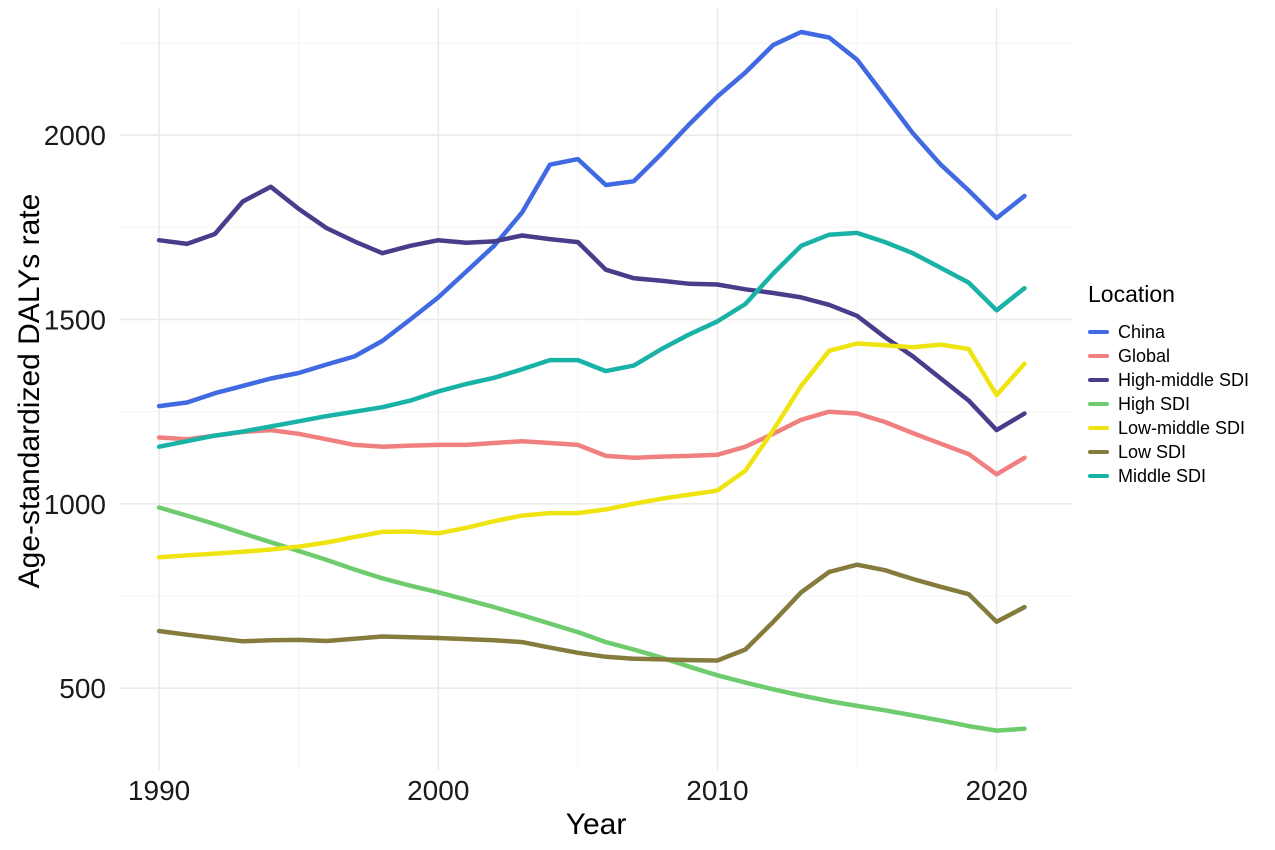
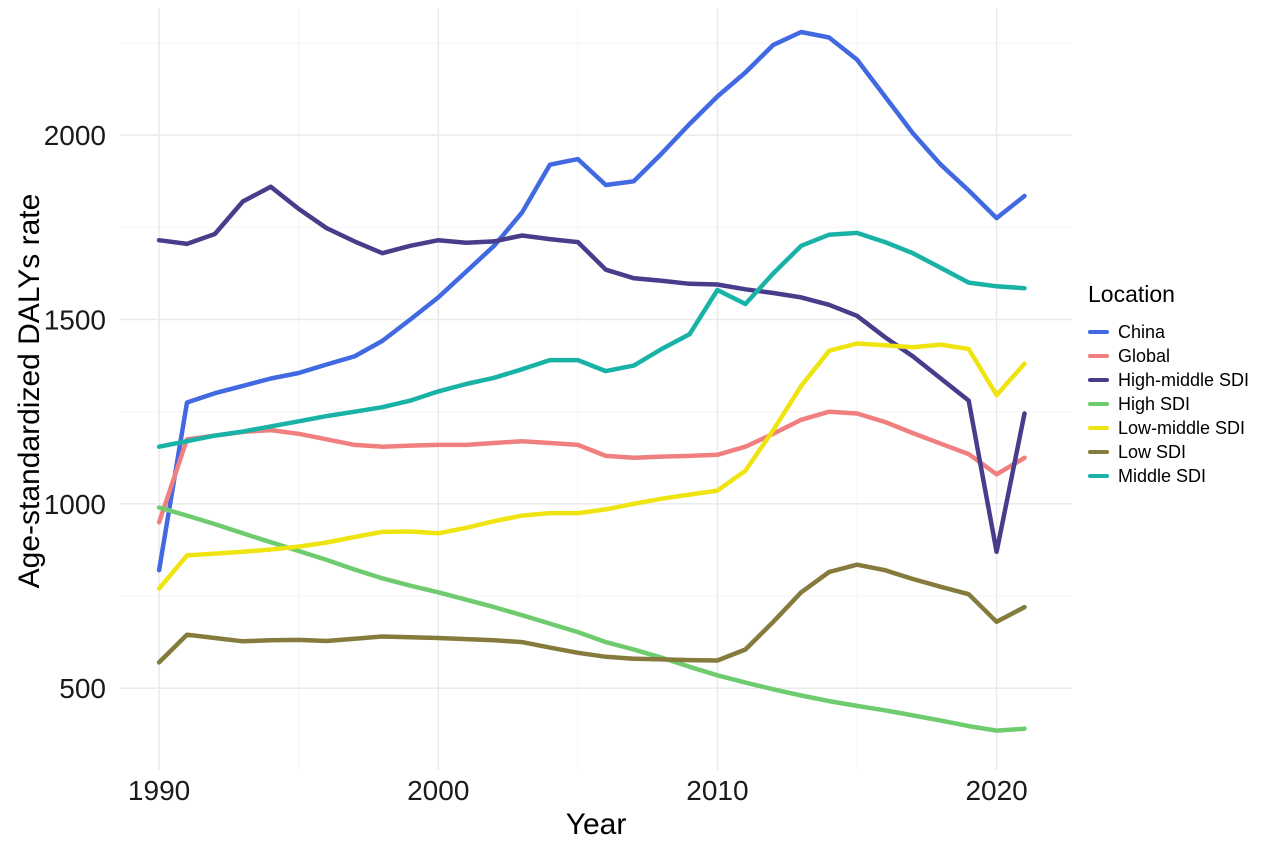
China/1990: 1260 -> 820
Global/1990: 1180 -> 950
Low-middle SDI/1990: 860 -> 770
Low SDI/1990: 660 -> 570
Middle SDI/2010: 1500 -> 1580
High-middle SDI/2020: 1200 -> 870
Middle SDI/2020: 1520 -> 1590
